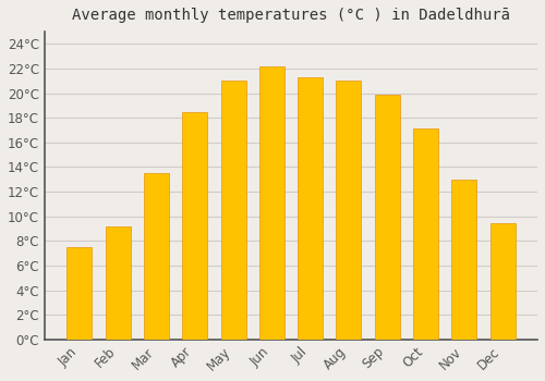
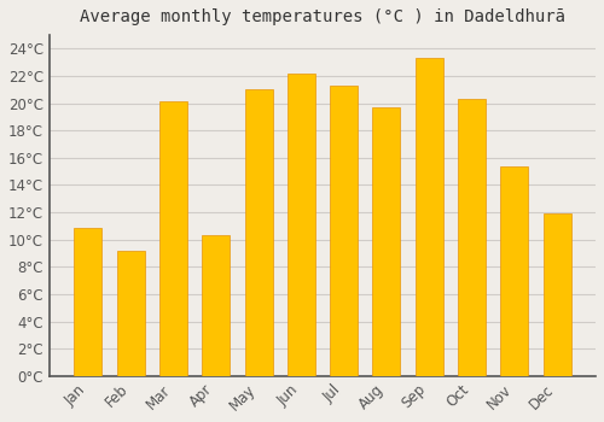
Jan: 7.5°C -> 10.9°C
Mar: 13.5°C -> 20.1°C
Apr: 18.5°C -> 10.3°C
Aug: 21.0°C -> 19.7°C
Sep: 19.9°C -> 23.3°C
Oct: 17.1°C -> 20.3°C
Nov: 13.0°C -> 15.4°C
Dec: 9.4°C -> 11.9°C
